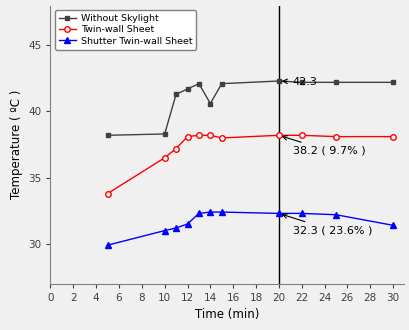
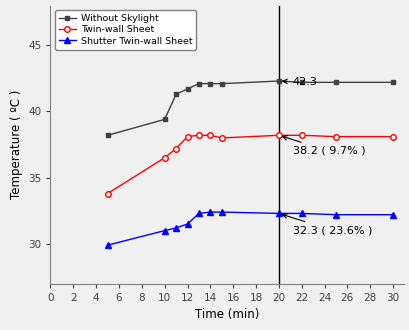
Without Skylight/10: 38.3 -> 39.4
Without Skylight/14: 40.6 -> 42.1
Shutter Twin-wall Sheet/30: 31.4 -> 32.2
